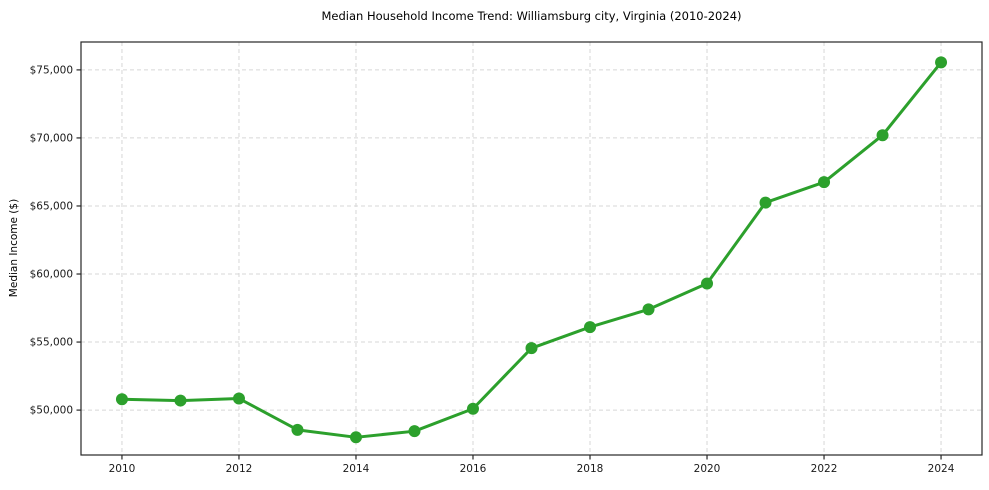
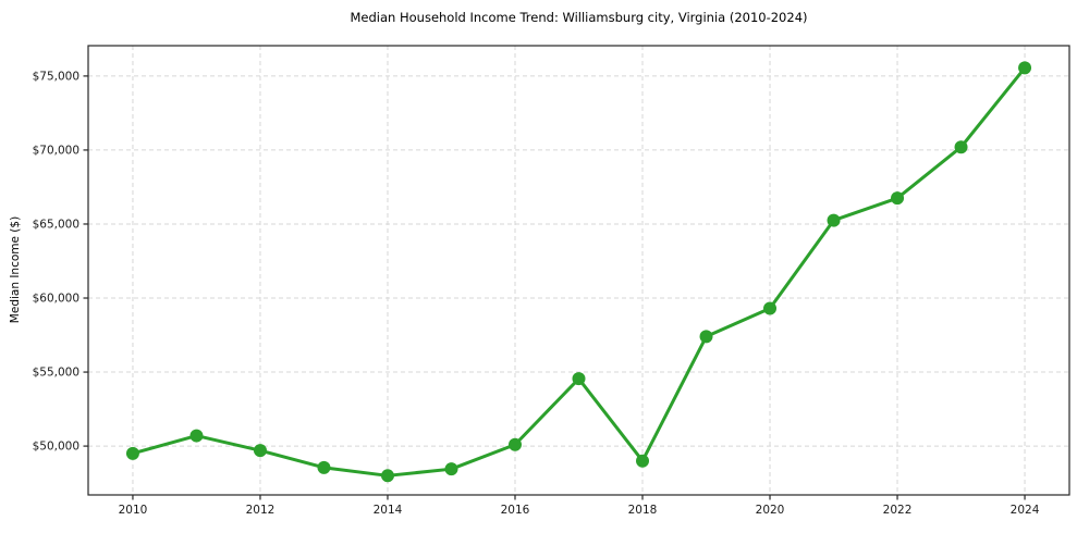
2010: $50800 -> $49500
2012: $50800 -> $49700
2018: $56100 -> $49000
